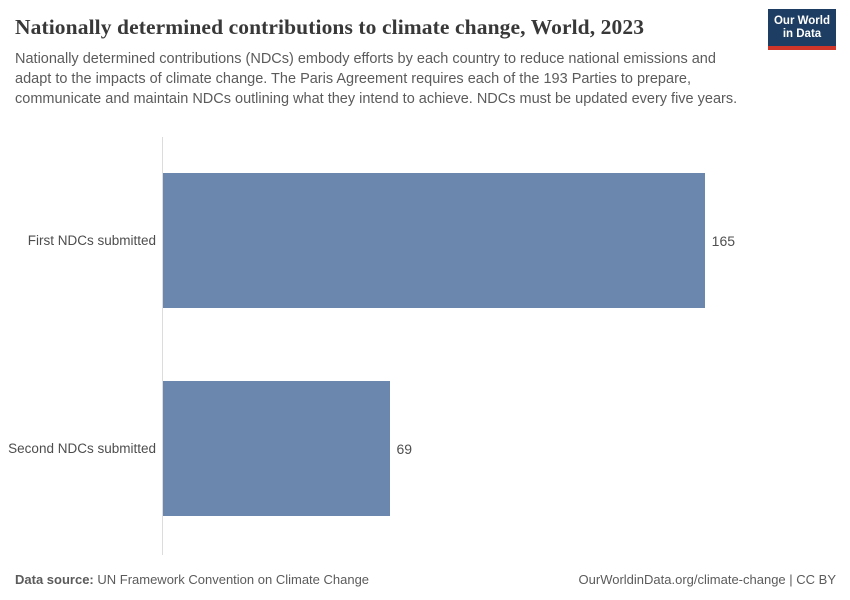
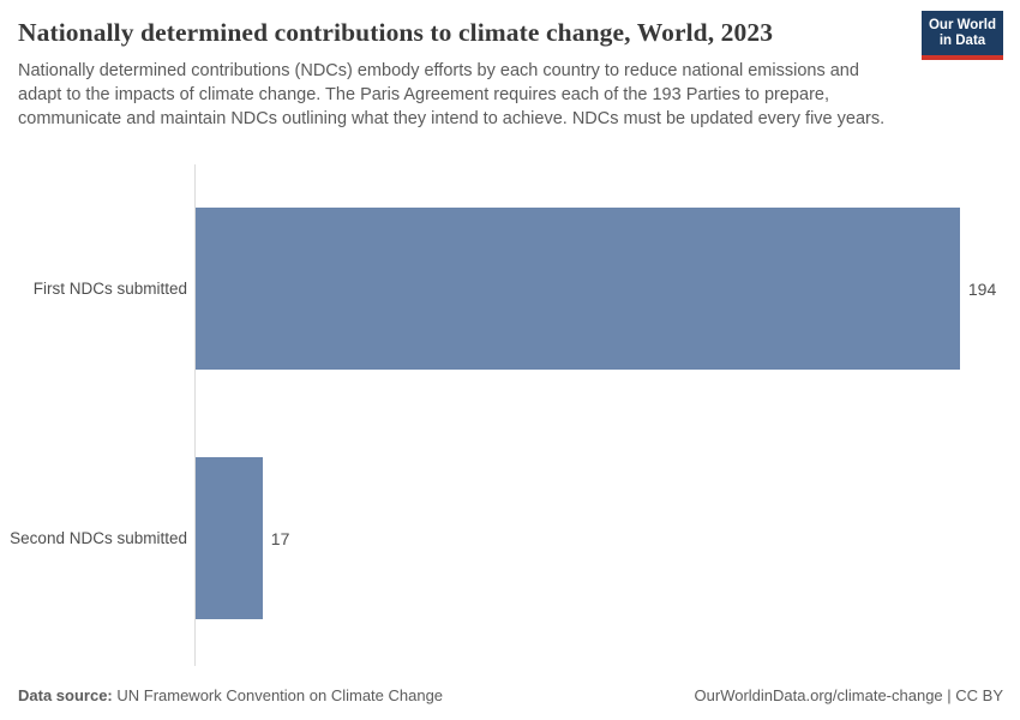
First NDCs submitted: 165 -> 194
Second NDCs submitted: 69 -> 17
